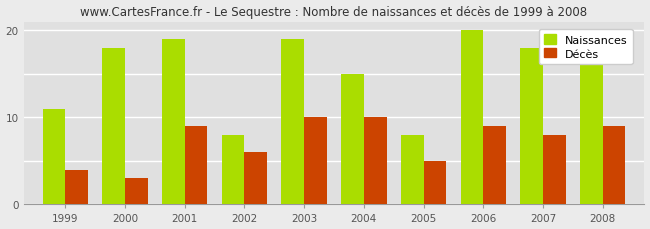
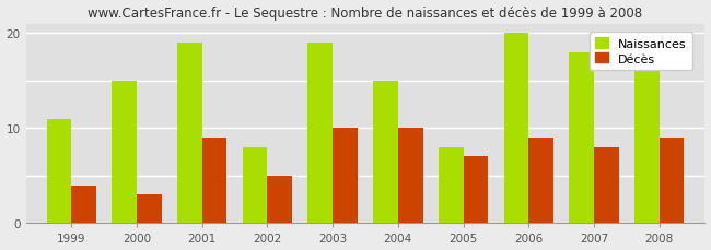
Naissances/2000: 18 -> 15
Décès/2002: 6 -> 5
Décès/2005: 5 -> 7
